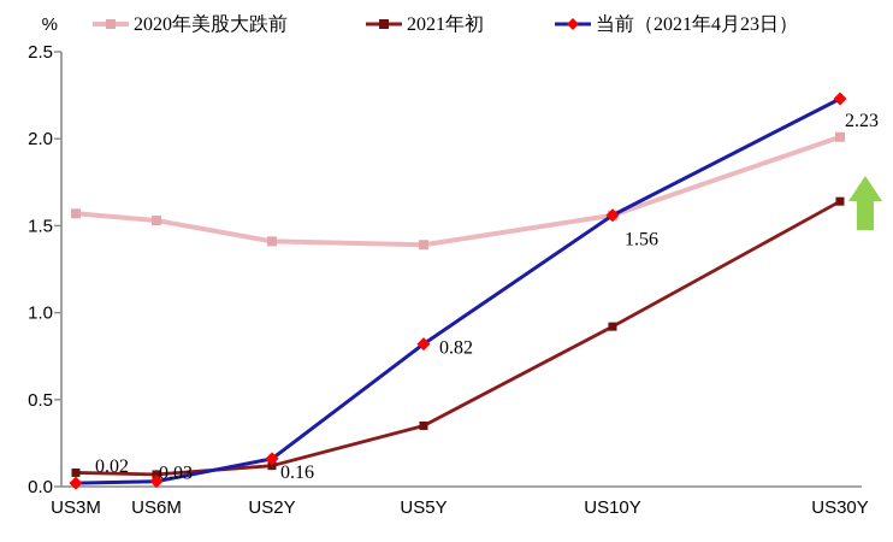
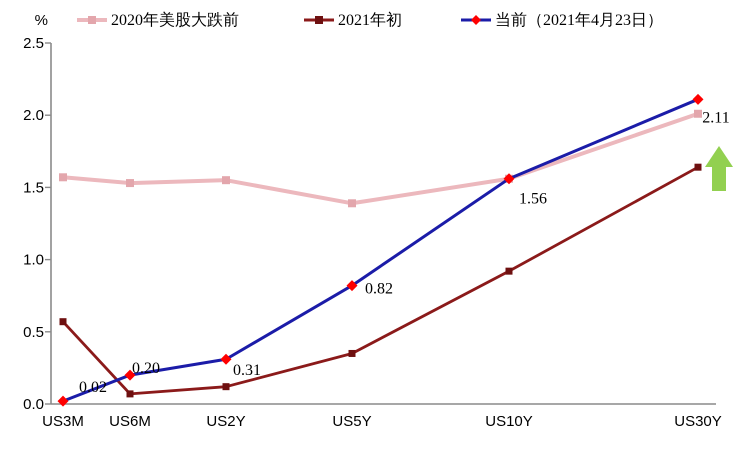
2021年初/US3M: 0.08 -> 0.57
当前（2021年4月23日）/US6M: 0.03 -> 0.20
2020年美股大跌前/US2Y: 1.41 -> 1.55
当前（2021年4月23日）/US2Y: 0.16 -> 0.31
当前（2021年4月23日）/US30Y: 2.23 -> 2.11
